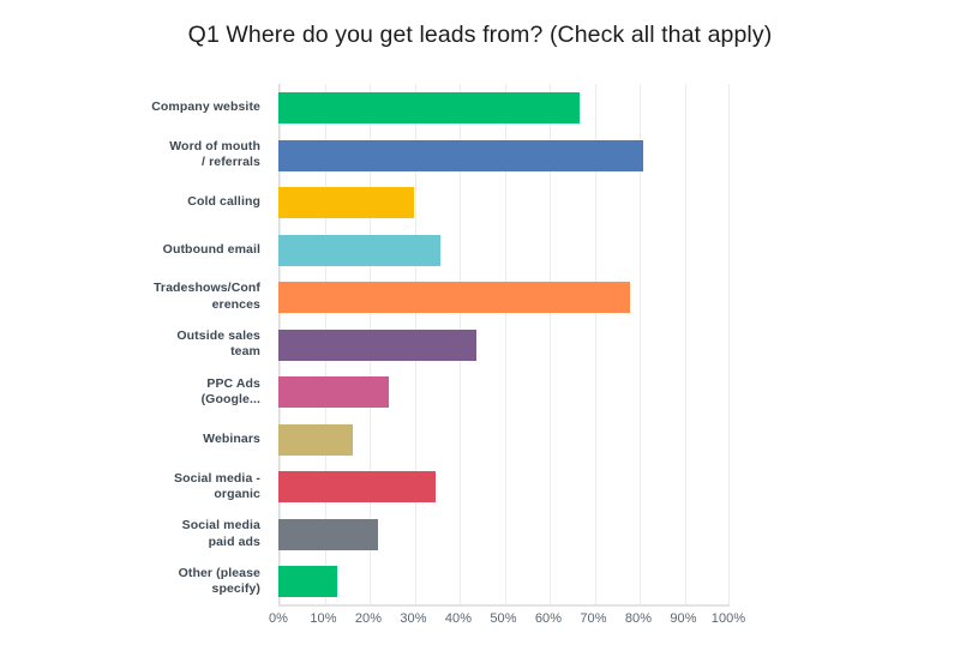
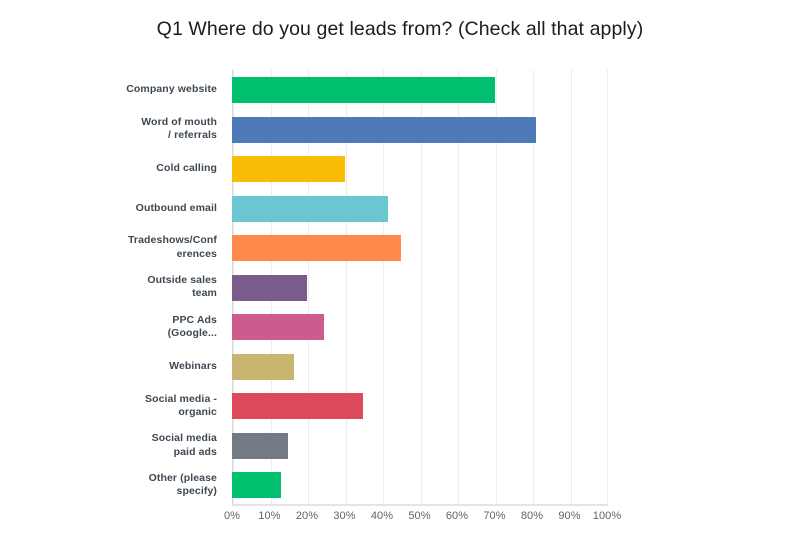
Company website: 67% -> 70%
Outbound email: 36% -> 42%
Tradeshows/Conferences: 78% -> 45%
Outside sales team: 44% -> 20%
Social media paid ads: 22% -> 15%
